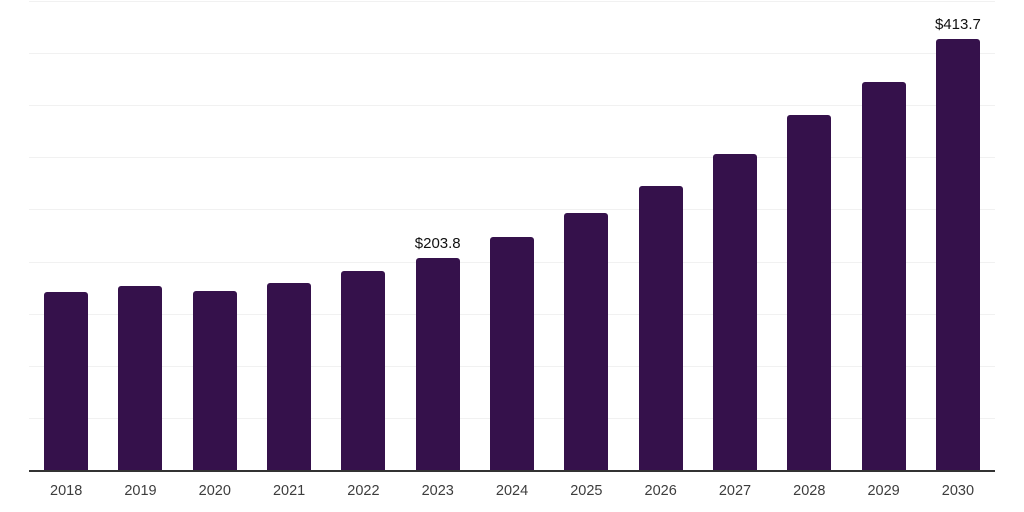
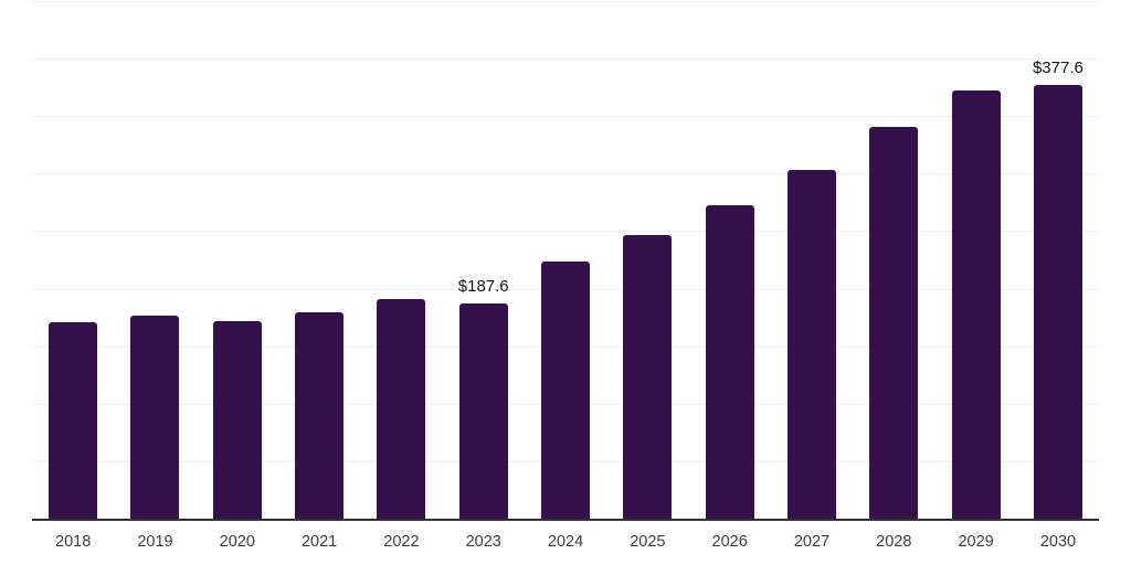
2023: $203.8 -> $187.6
2030: $413.7 -> $377.6
